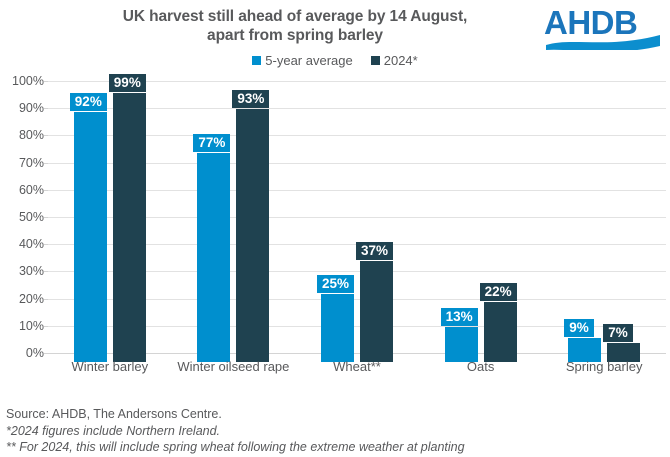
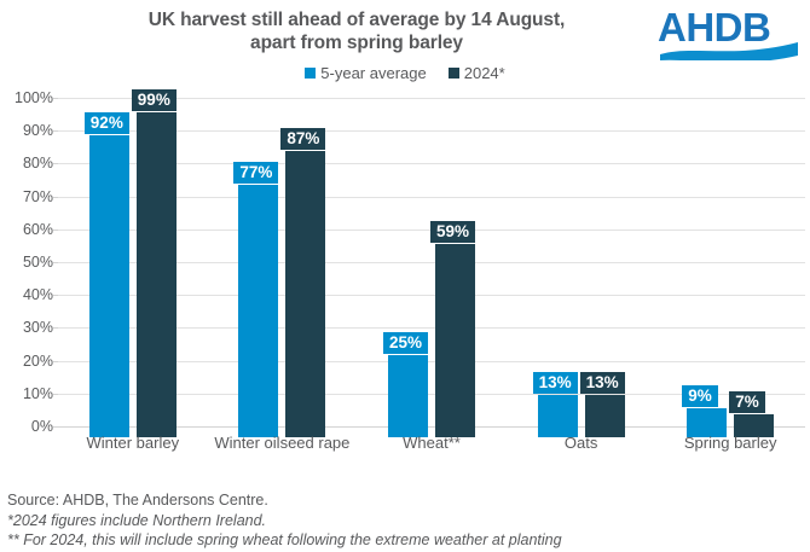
2024*/Winter oilseed rape: 93% -> 87%
2024*/Wheat**: 37% -> 59%
2024*/Oats: 22% -> 13%
